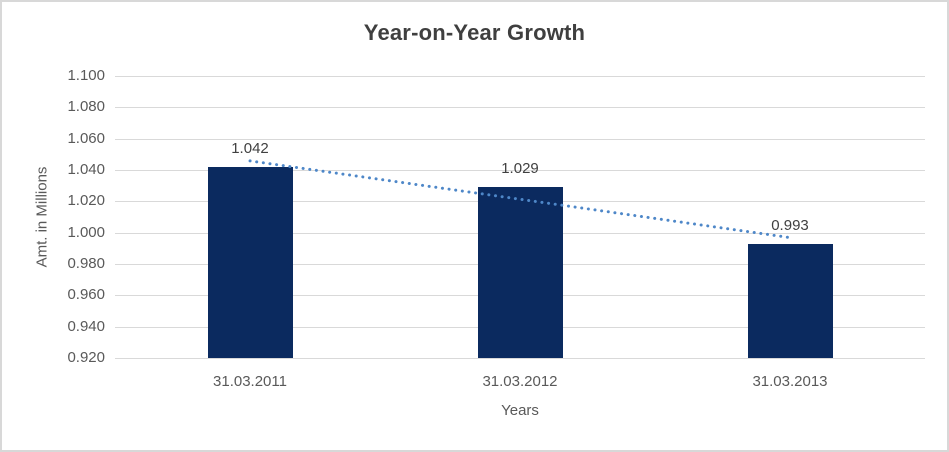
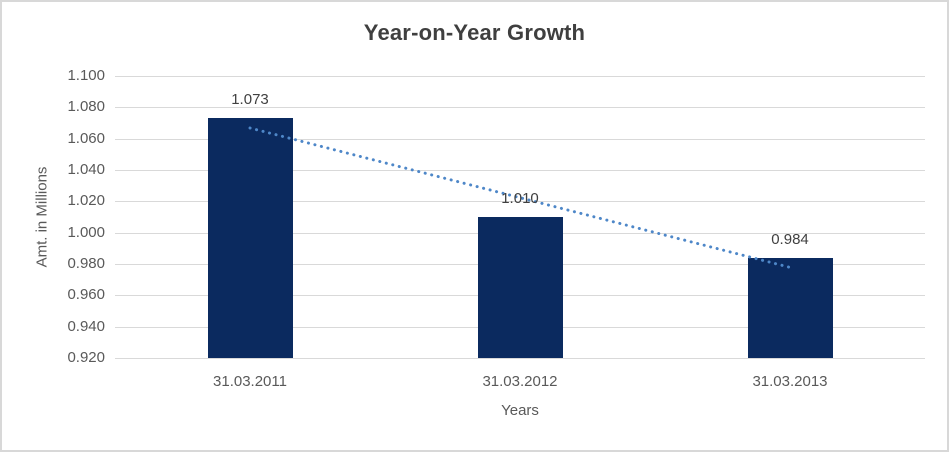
31.03.2011: 1.042 -> 1.073
31.03.2012: 1.029 -> 1.010
31.03.2013: 0.993 -> 0.984
